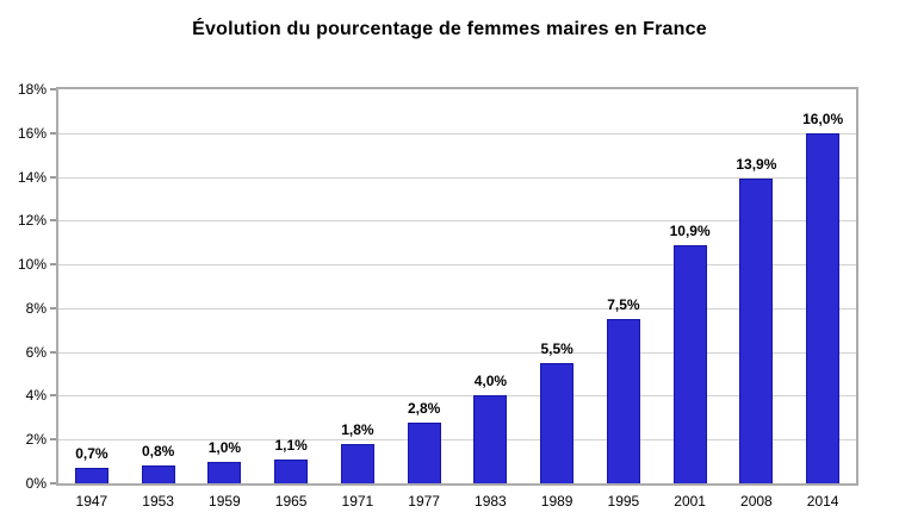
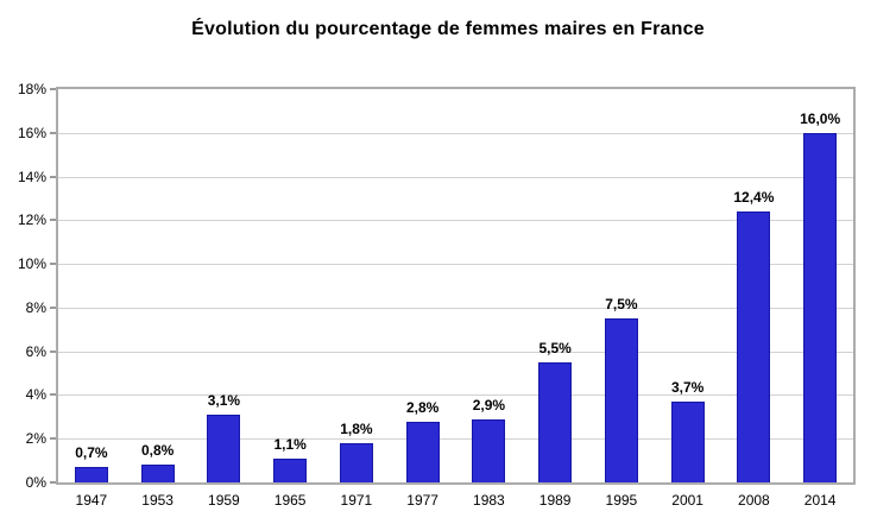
1959: 1,0% -> 3,1%
1983: 4,0% -> 2,9%
2001: 10,9% -> 3,7%
2008: 13,9% -> 12,4%
